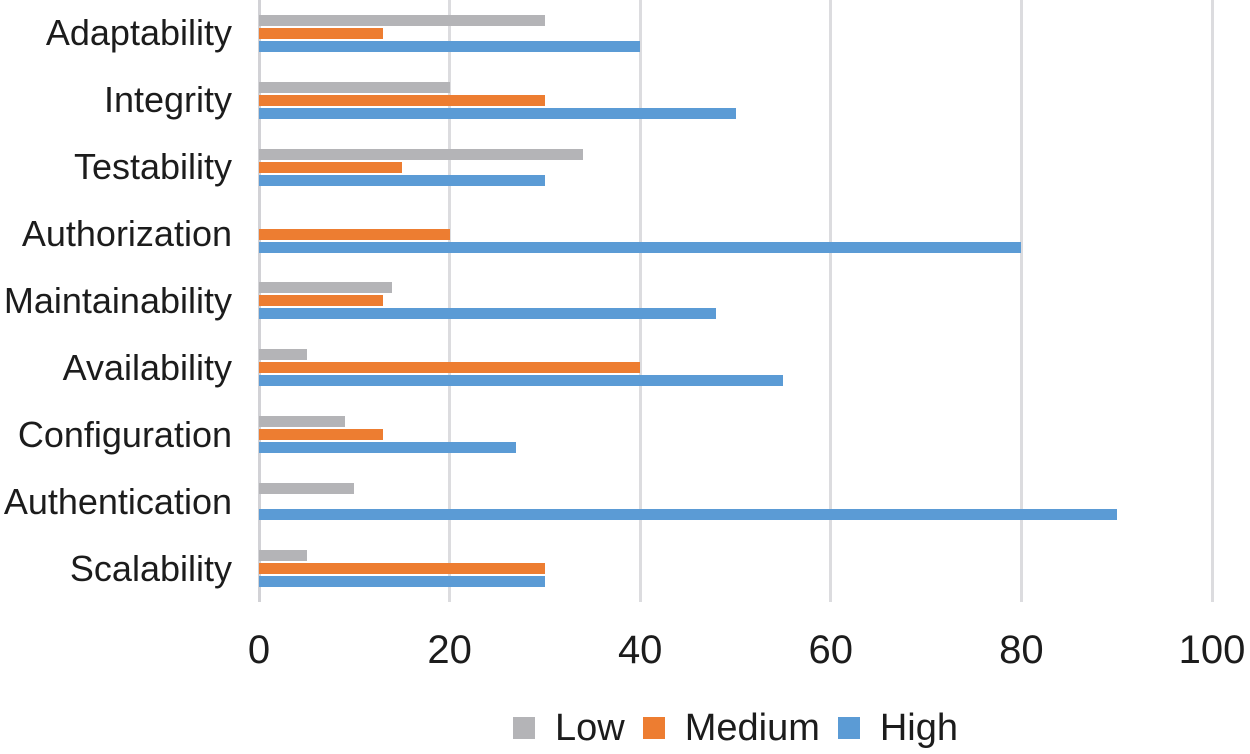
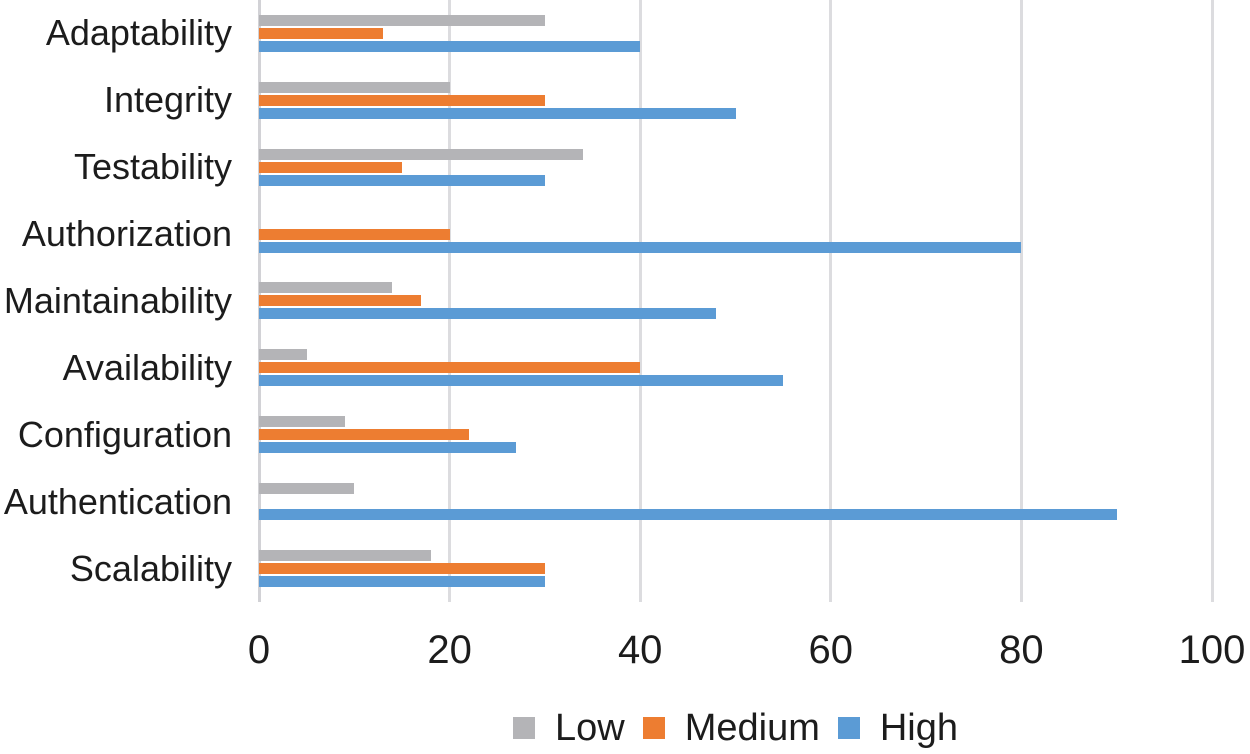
Medium/Maintainability: 13 -> 17
Medium/Configuration: 13 -> 22
Low/Scalability: 5 -> 18
